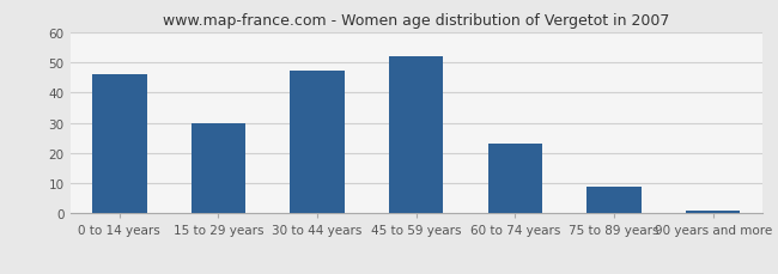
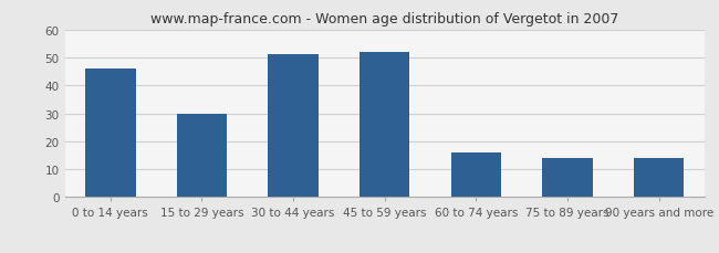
30 to 44 years: 47 -> 51
60 to 74 years: 23 -> 16
75 to 89 years: 9 -> 14
90 years and more: 1 -> 14
